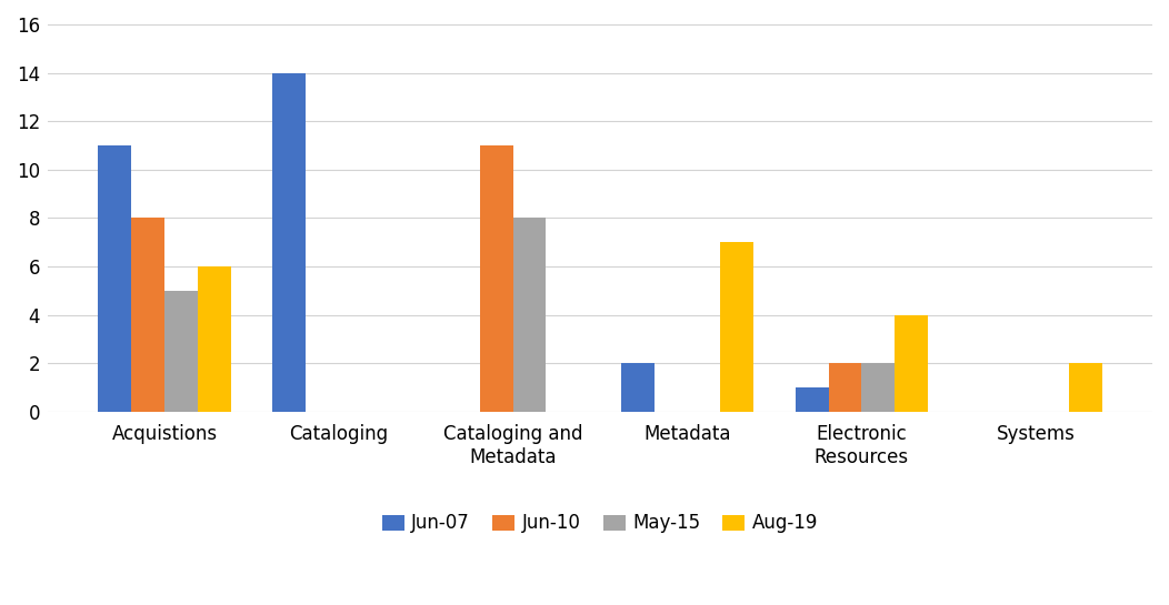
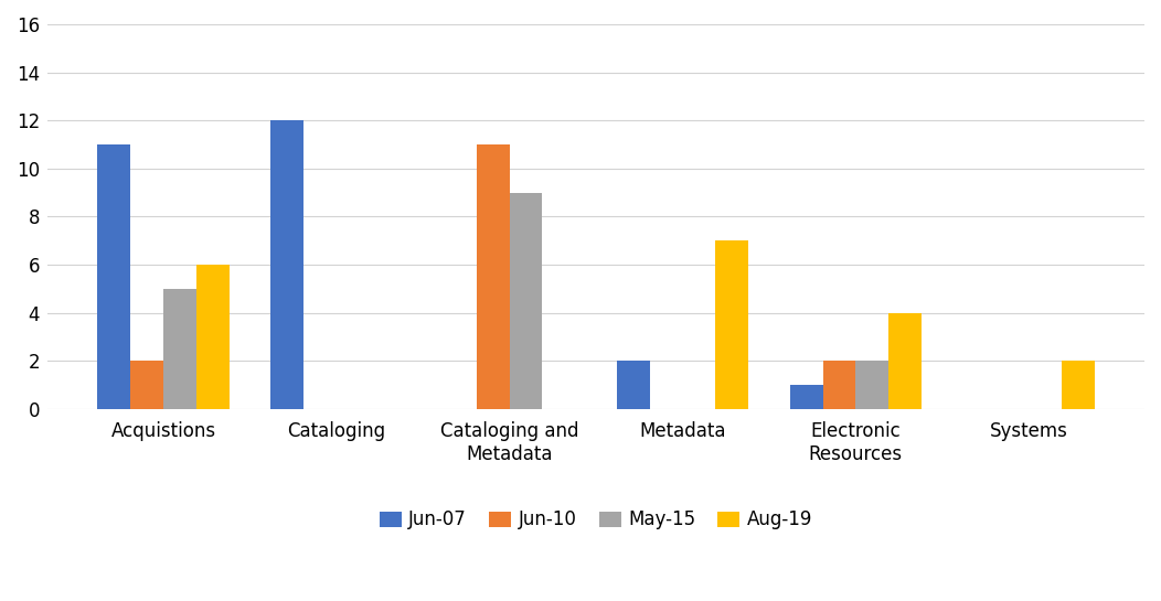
Jun-10/Acquistions: 8 -> 2
Jun-07/Cataloging: 14 -> 12
May-15/Cataloging and Metadata: 8 -> 9
